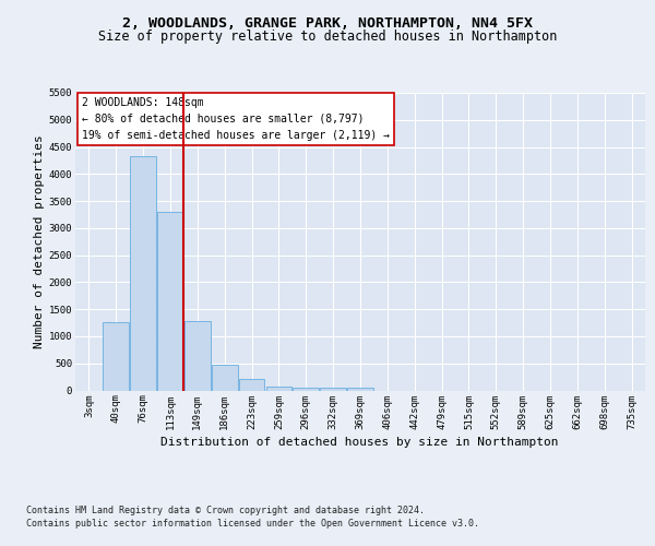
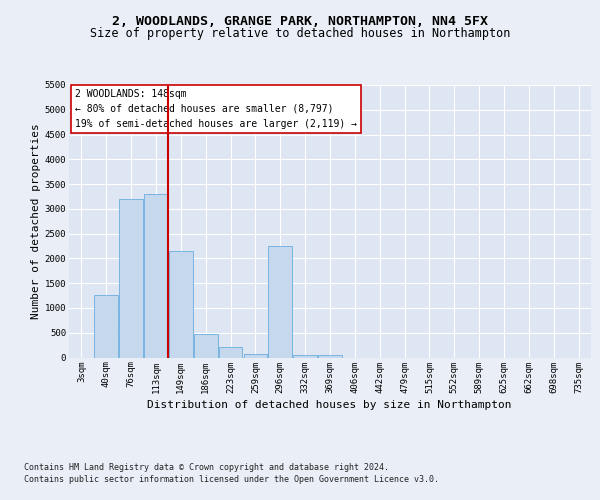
76sqm: 4320 -> 3200
149sqm: 1280 -> 2150
296sqm: 60 -> 2250
